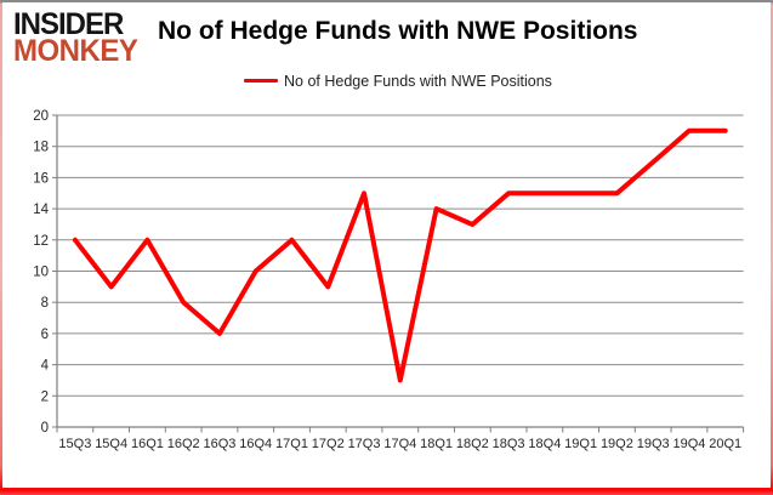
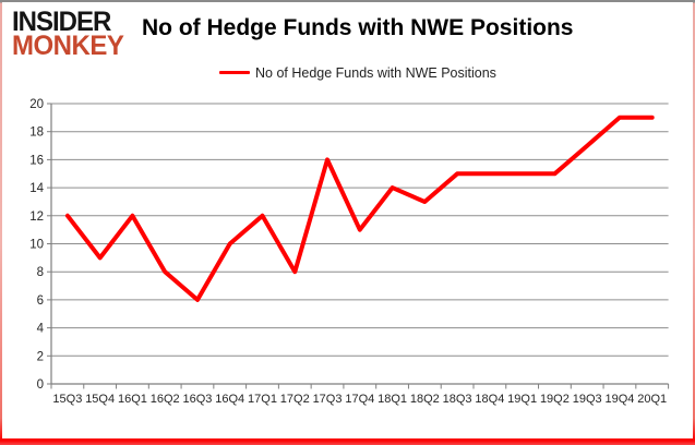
17Q2: 9 -> 8
17Q3: 15 -> 16
17Q4: 3 -> 11
